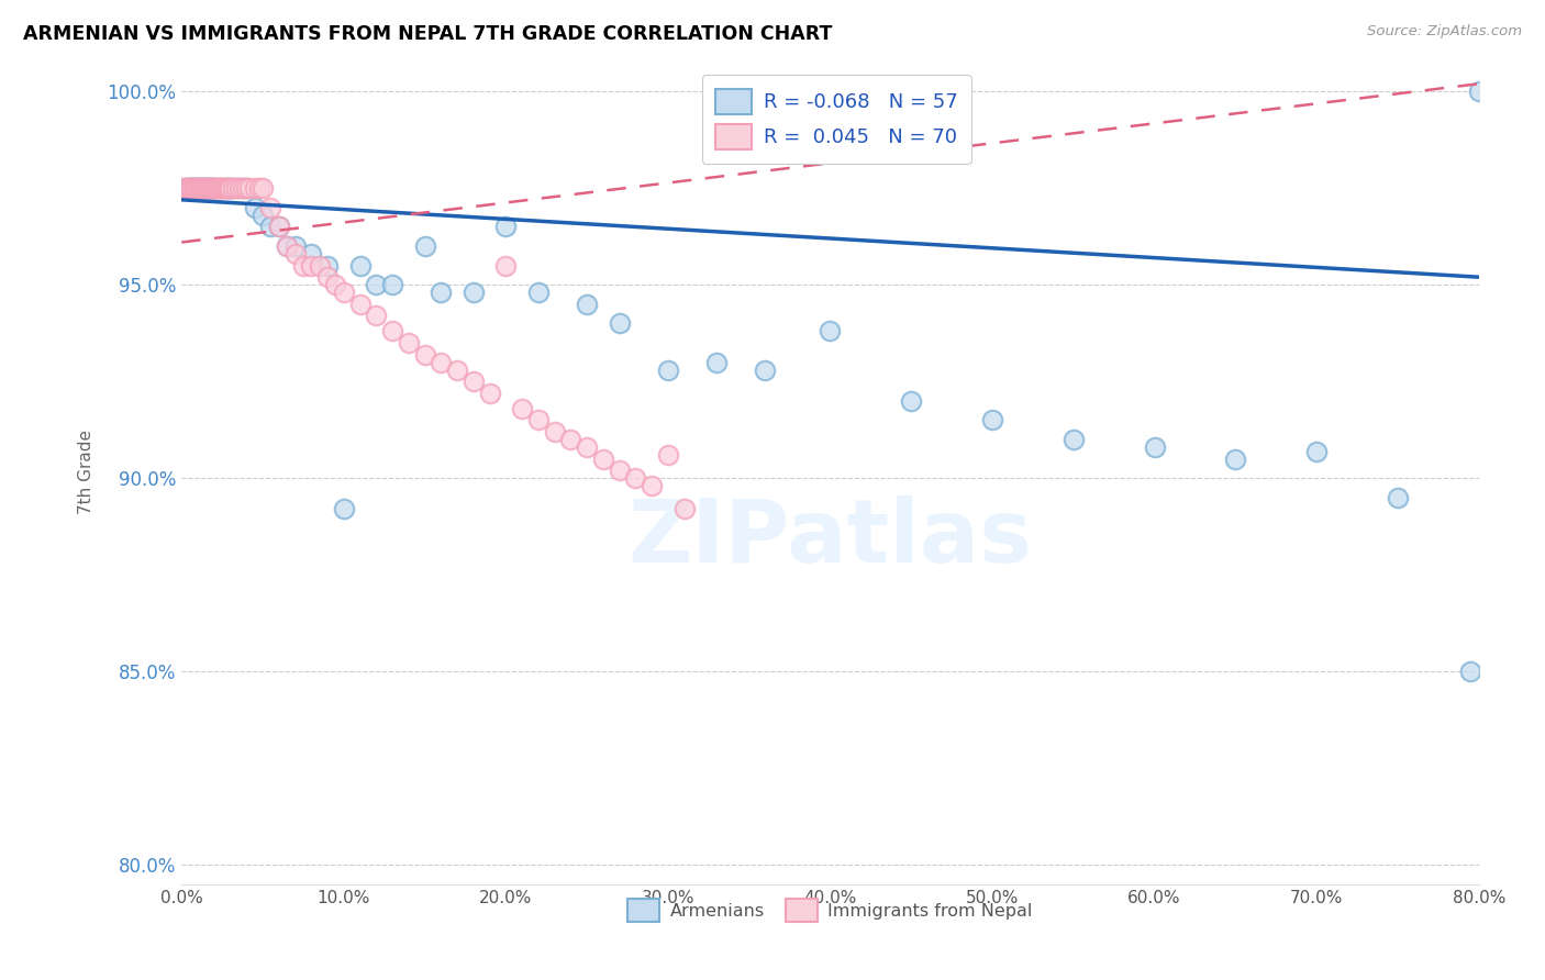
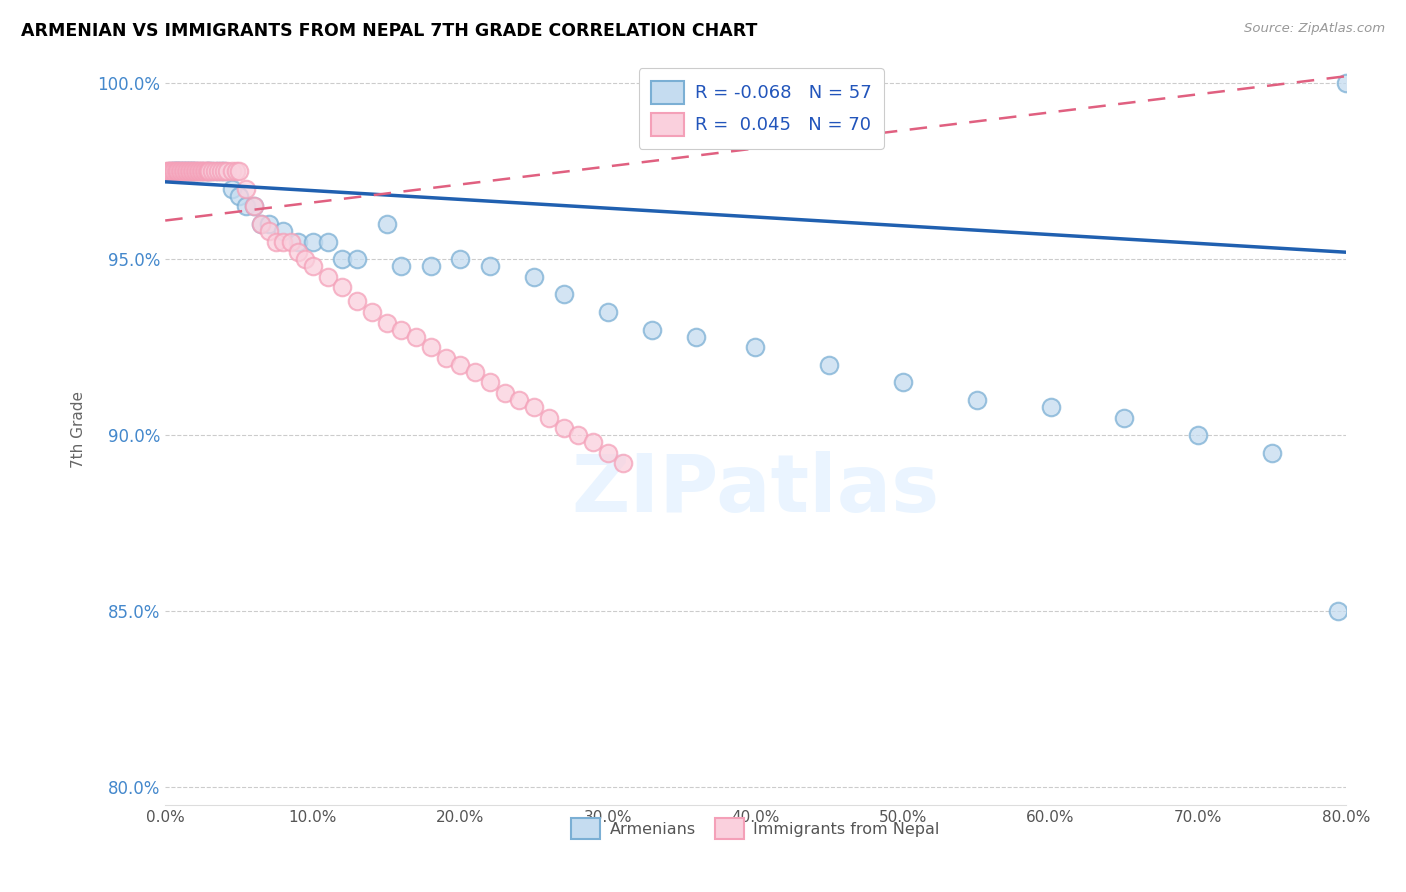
Armenians/10.0%: 89.2% -> 95.5%
Armenians/20.0%: 96.5% -> 95.0%
Immigrants from Nepal/20.0%: 95.5% -> 92.0%
Armenians/30.0%: 92.8% -> 93.5%
Immigrants from Nepal/30.0%: 90.6% -> 89.5%
Armenians/40.0%: 93.8% -> 92.5%
Armenians/70.0%: 90.7% -> 90.0%
